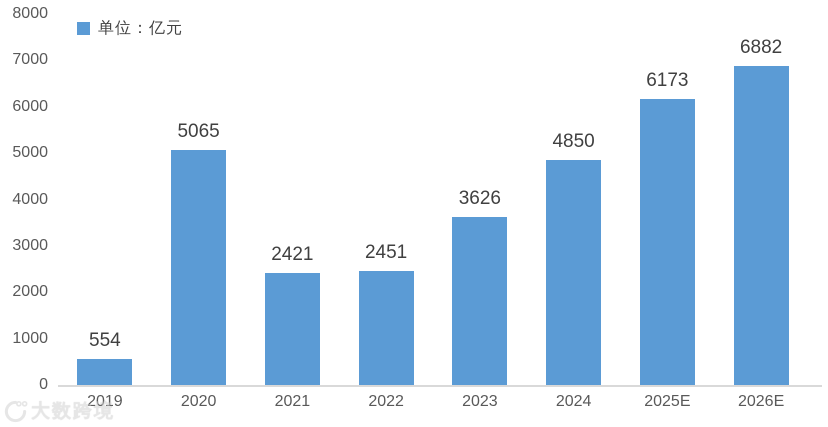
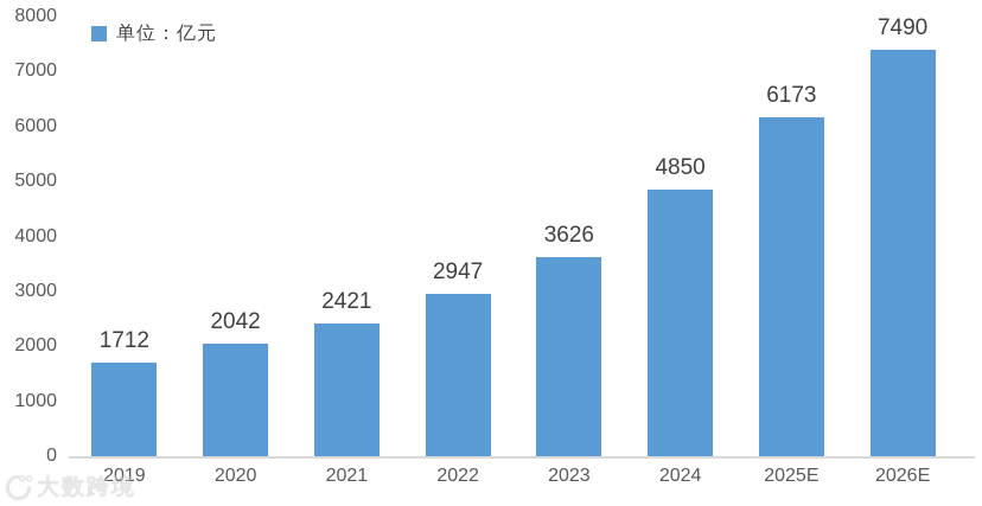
2019: 554 -> 1712
2020: 5065 -> 2042
2022: 2451 -> 2947
2026E: 6882 -> 7490
